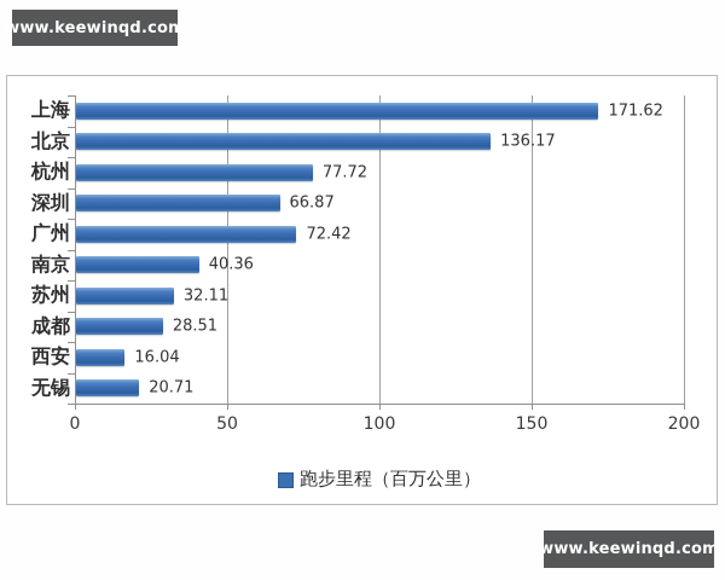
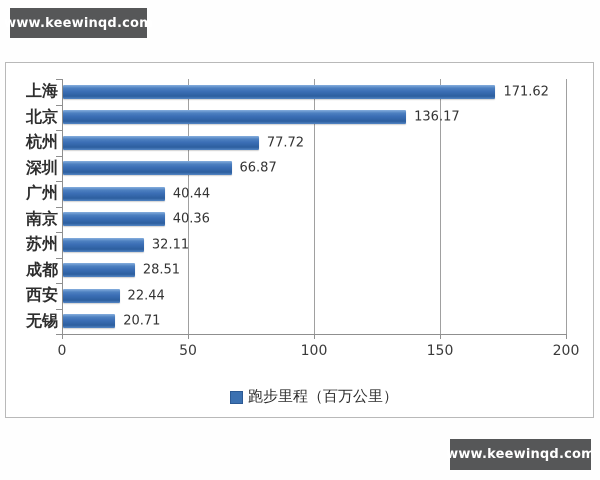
广州: 72.42 -> 40.44
西安: 16.04 -> 22.44
